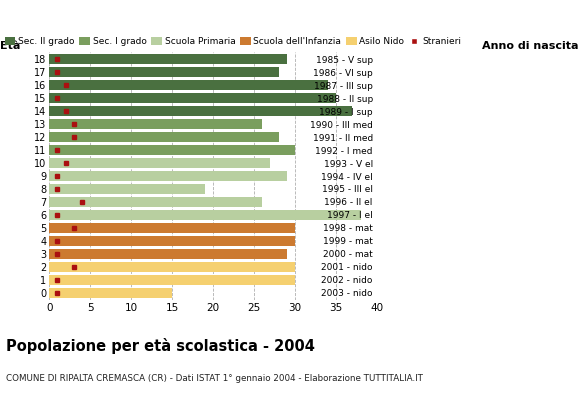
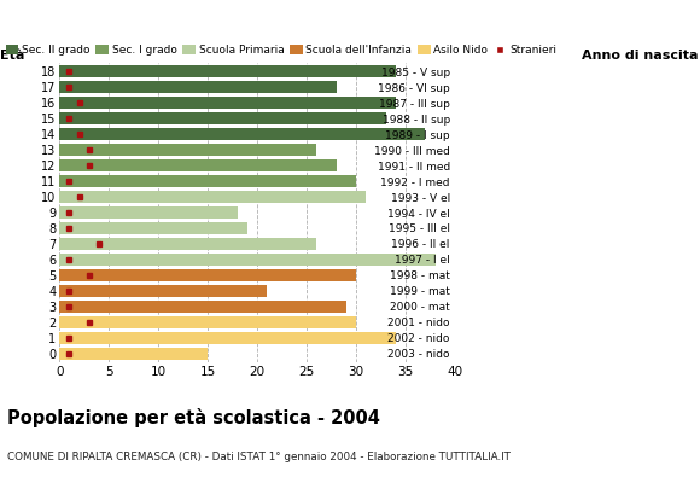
18: 29 -> 34
15: 35 -> 33
10: 27 -> 31
9: 29 -> 18
4: 30 -> 21
1: 30 -> 34
